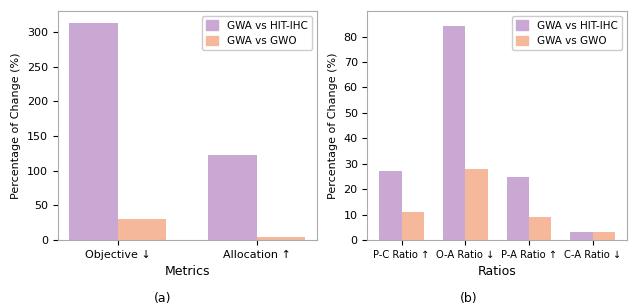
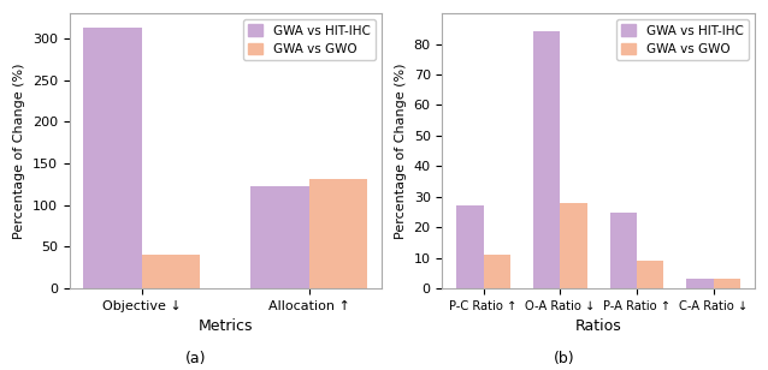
GWA vs GWO/Objective ↓: 30 -> 40
GWA vs GWO/Allocation ↑: 4 -> 132
